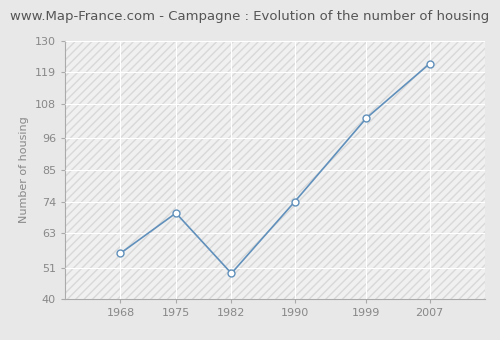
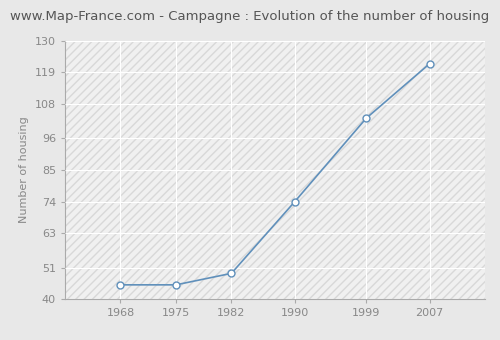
1968: 56 -> 45
1975: 70 -> 45
